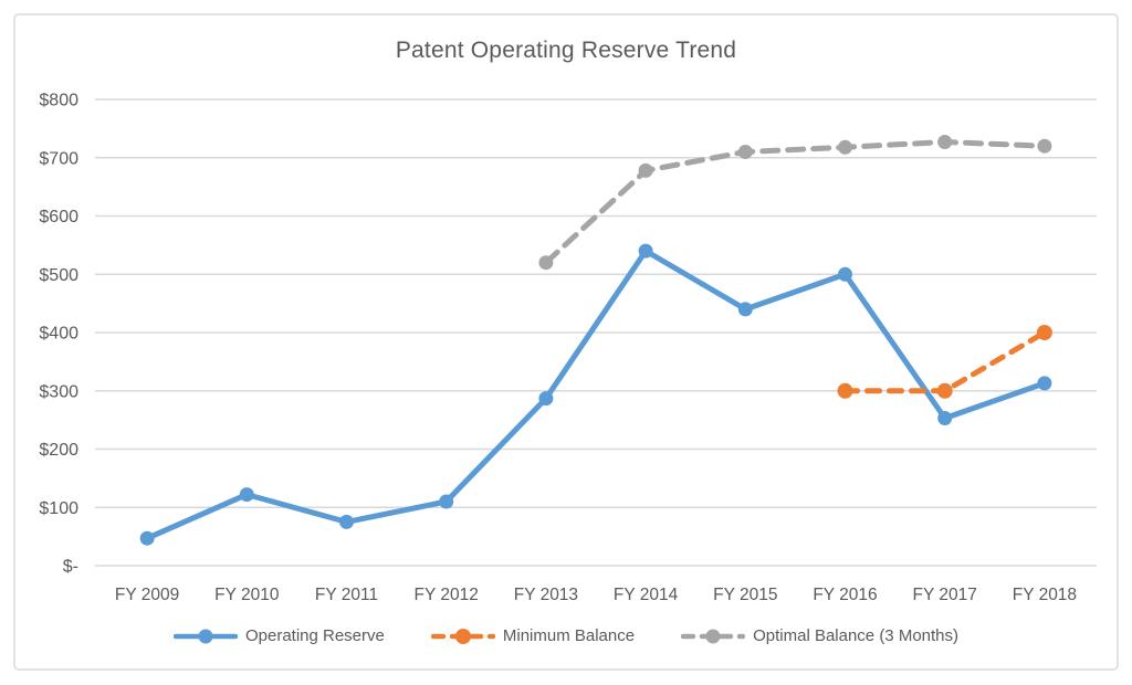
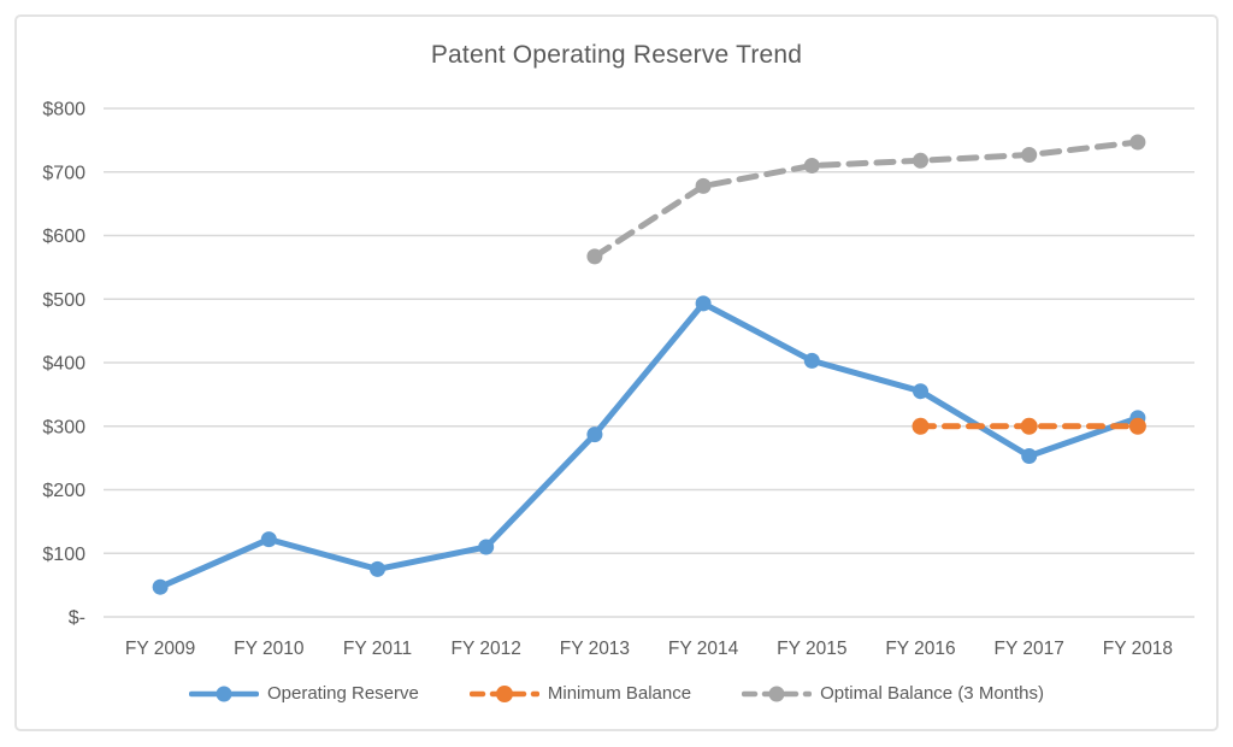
Optimal Balance (3 Months)/FY 2013: $520 -> $570
Operating Reserve/FY 2014: $540 -> $490
Operating Reserve/FY 2015: $440 -> $400
Operating Reserve/FY 2016: $500 -> $360
Minimum Balance/FY 2018: $400 -> $300
Optimal Balance (3 Months)/FY 2018: $720 -> $750
